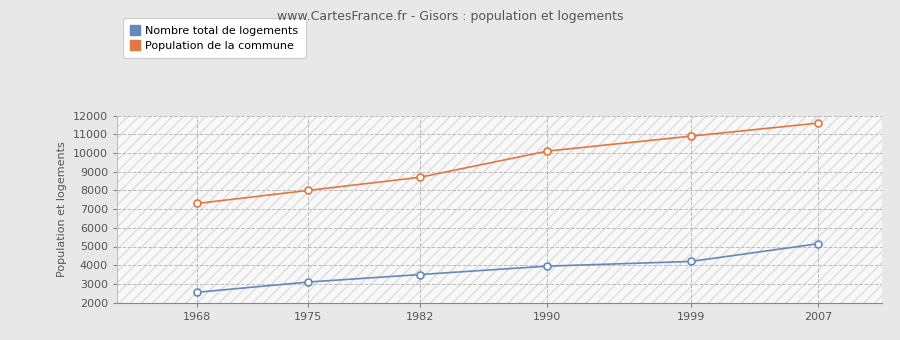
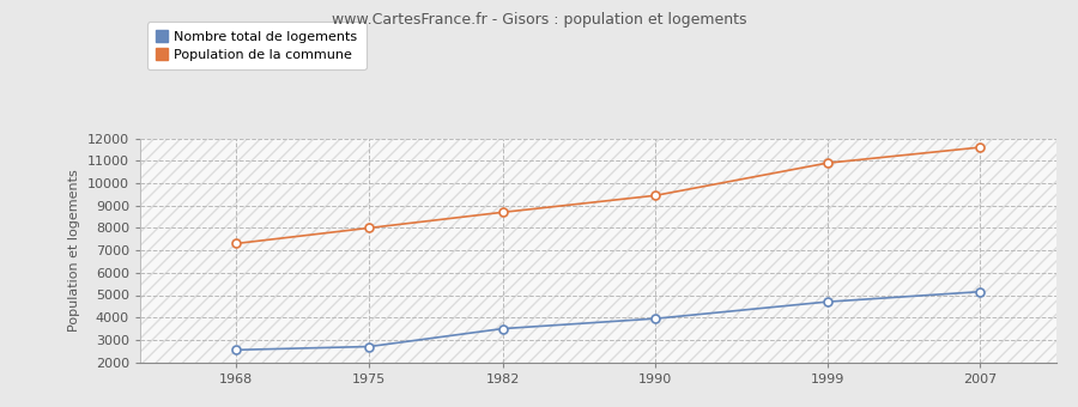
Nombre total de logements/1975: 3100 -> 2700
Population de la commune/1990: 10100 -> 9400
Nombre total de logements/1999: 4200 -> 4700
